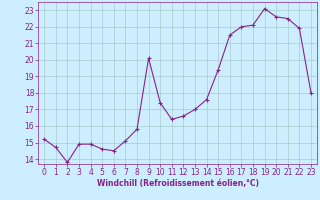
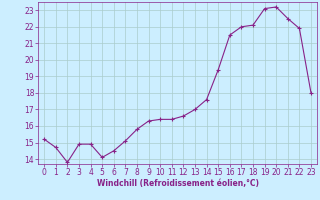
5: 14.6 -> 14.1
9: 20.1 -> 16.3
10: 17.4 -> 16.4
20: 22.6 -> 23.2
